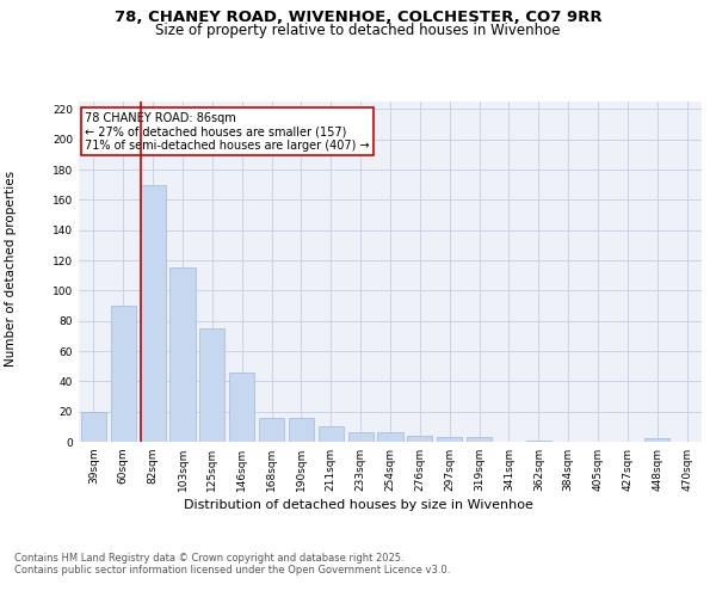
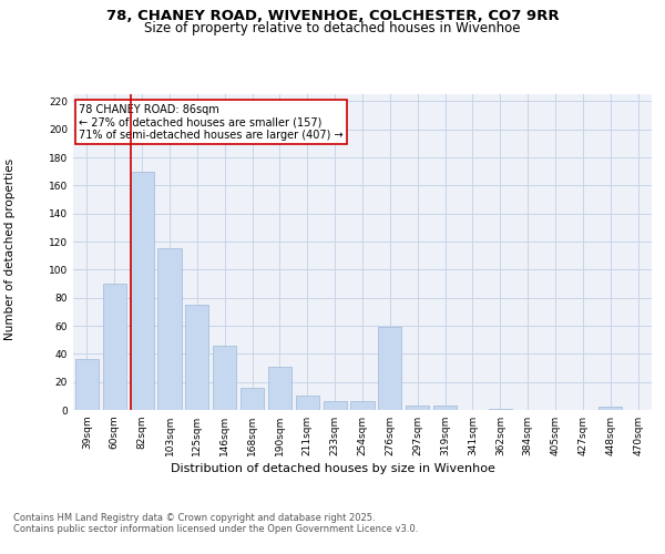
39sqm: 20 -> 36
190sqm: 16 -> 31
276sqm: 4 -> 59
